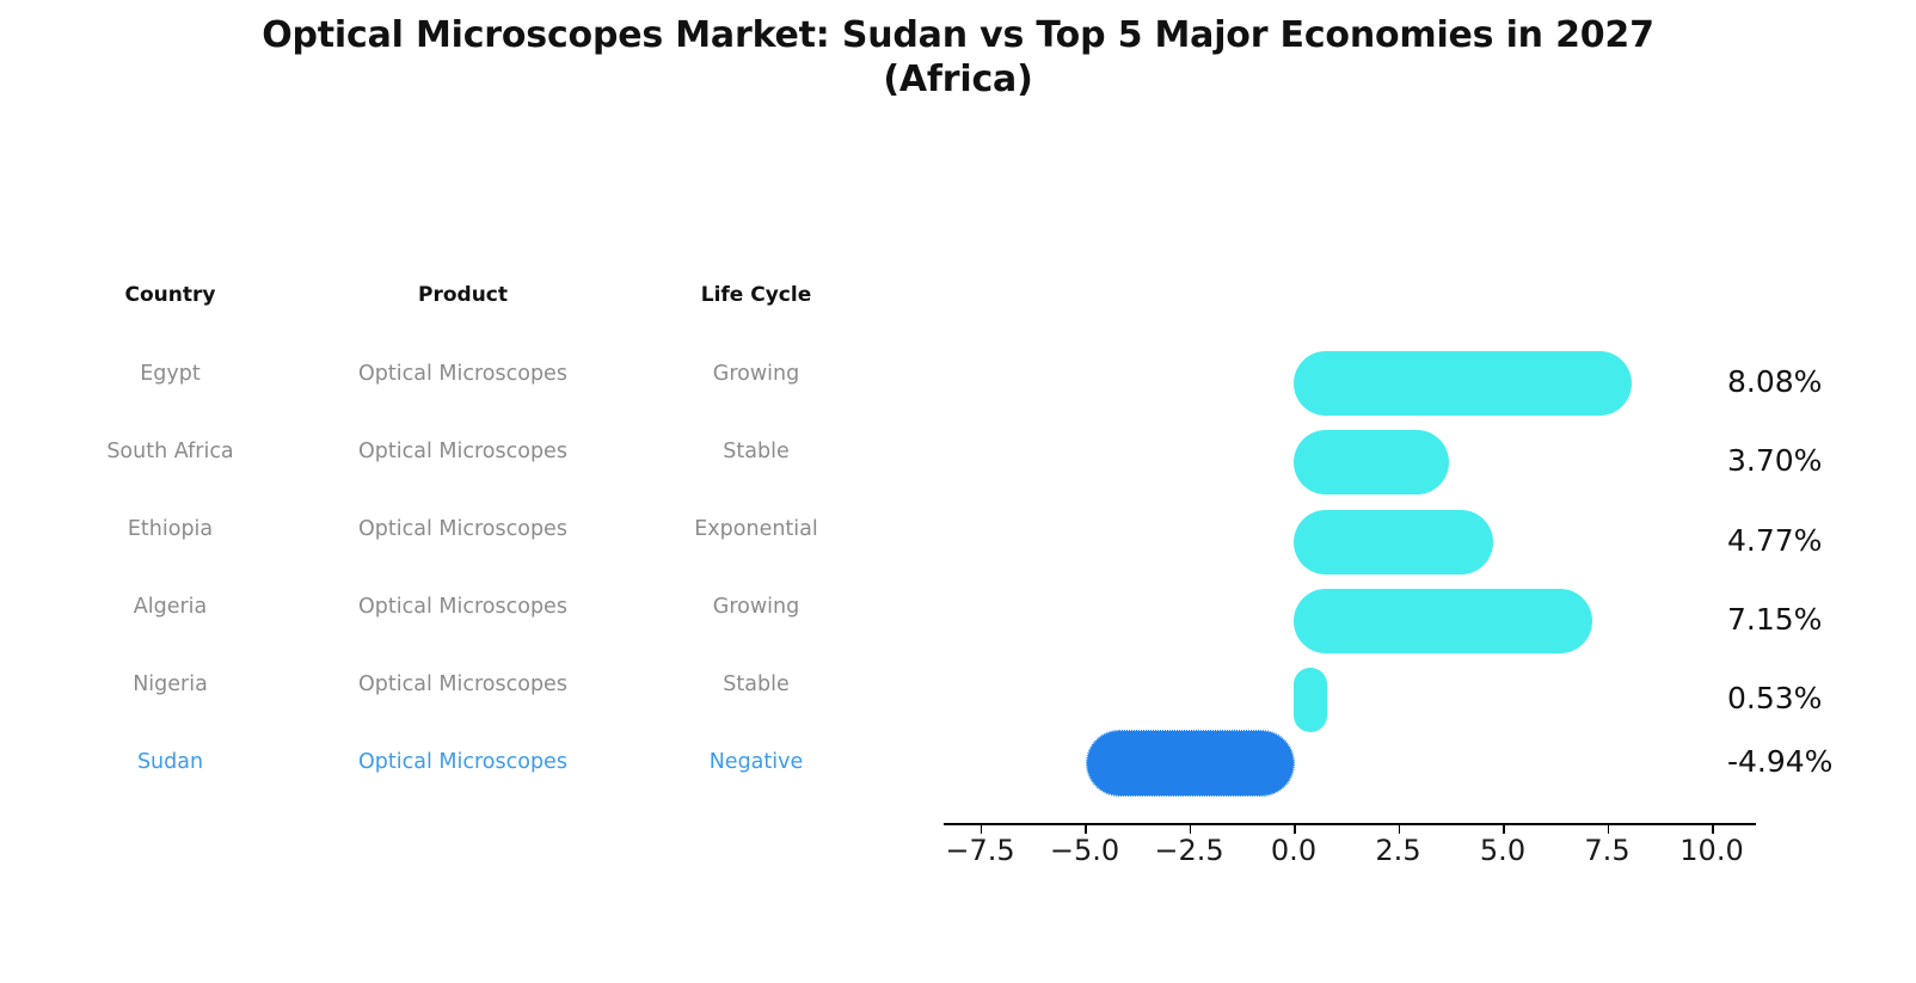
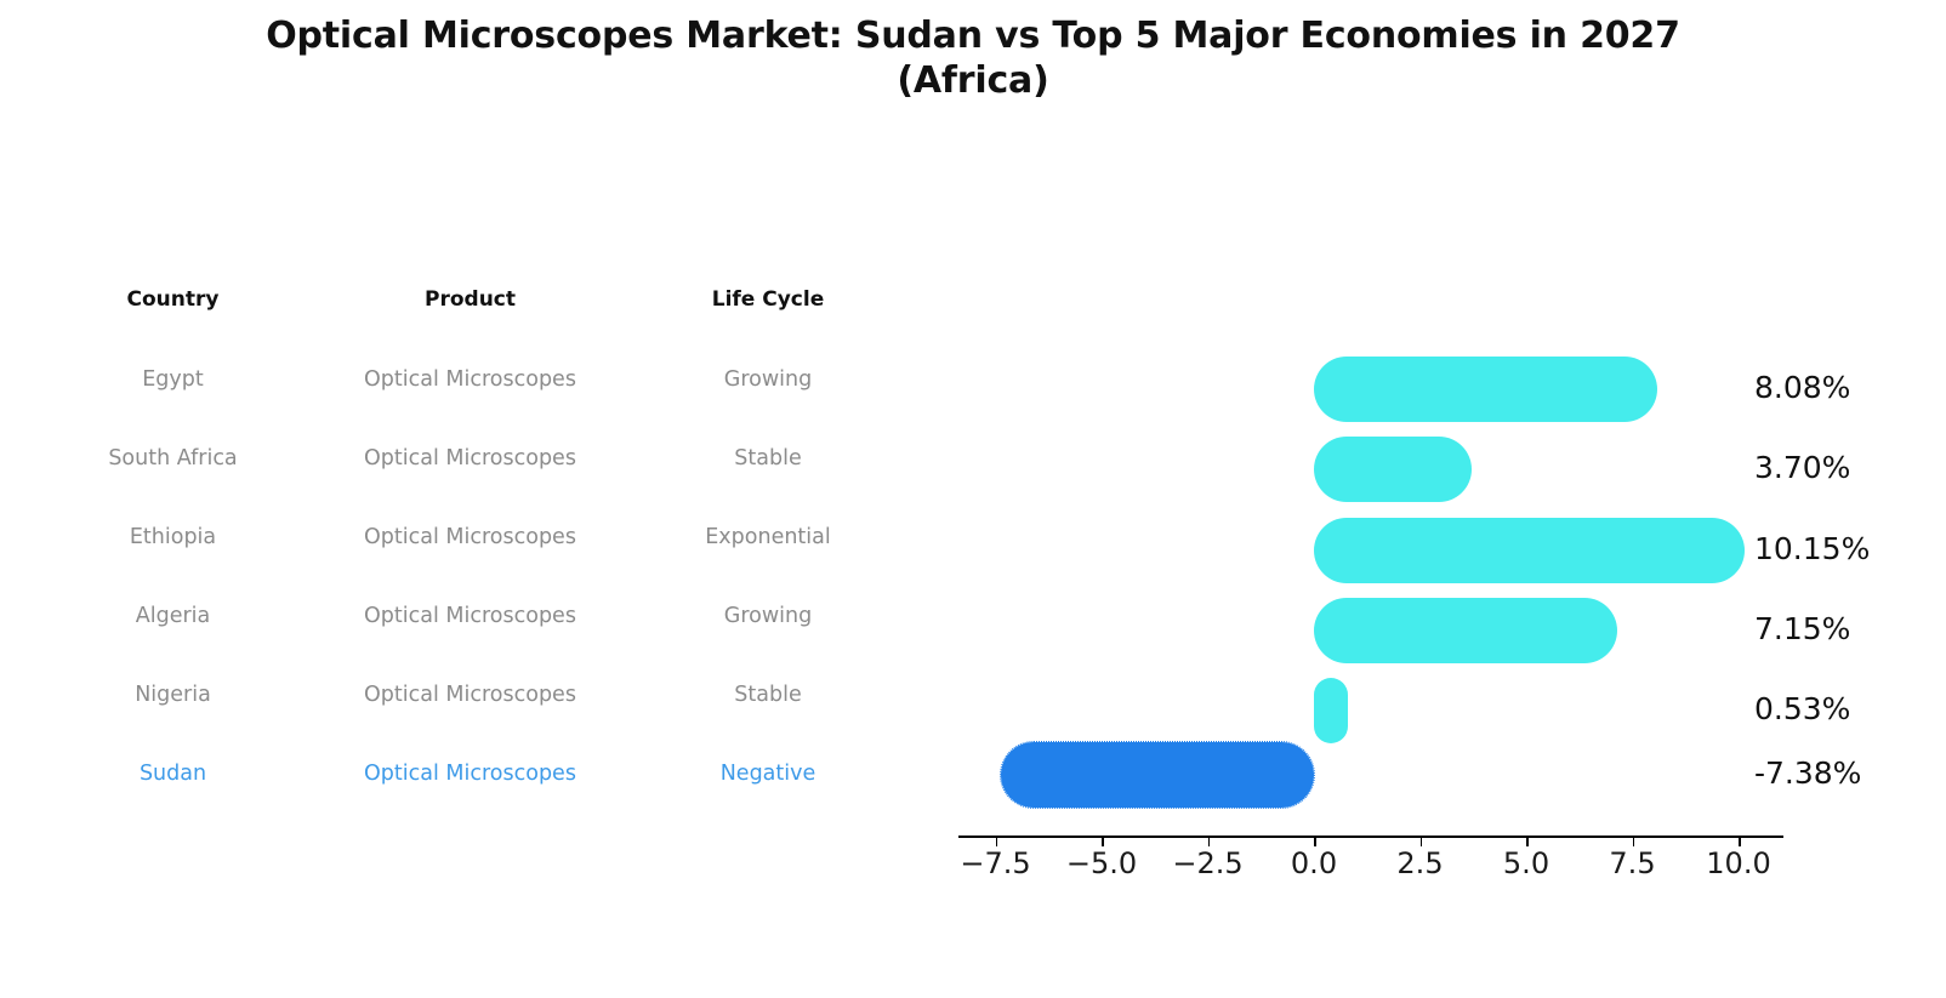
Ethiopia: 4.77% -> 10.15%
Sudan: -4.94% -> -7.38%
